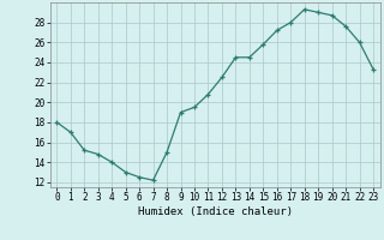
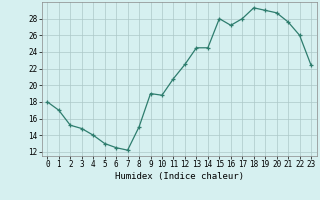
10: 19.5 -> 18.8
15: 25.8 -> 28.0
23: 23.3 -> 22.4
